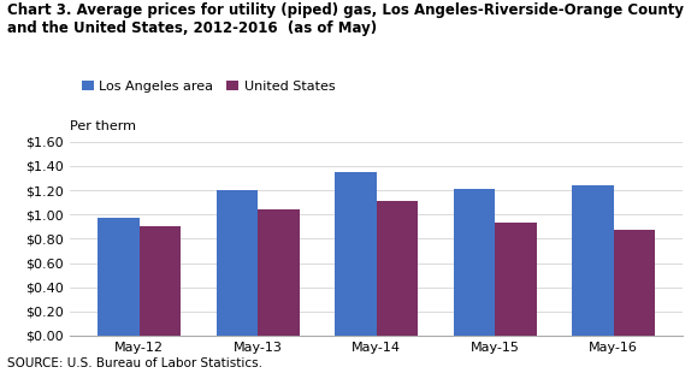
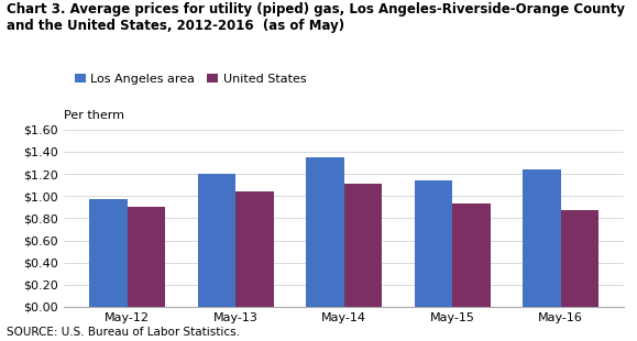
Los Angeles area/May-15: $1.21 -> $1.14
